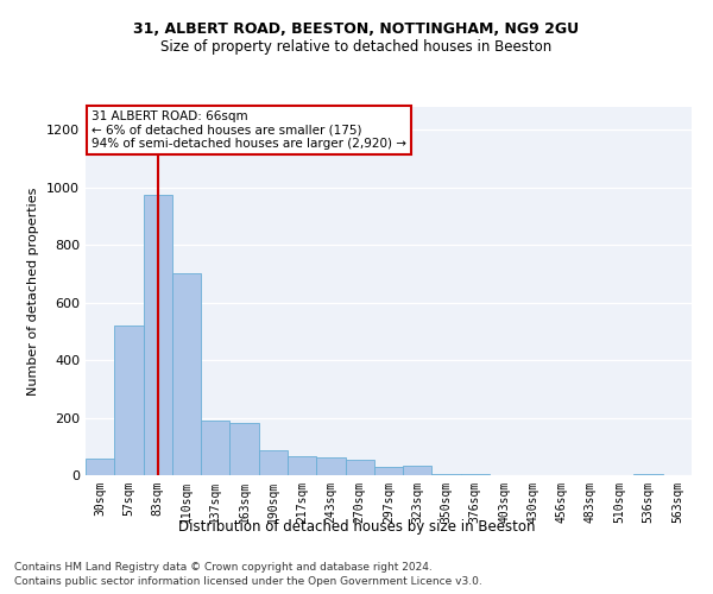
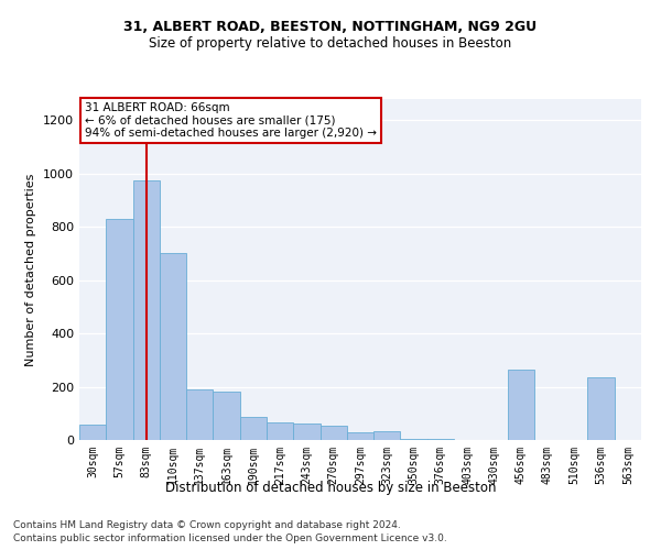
57sqm: 520 -> 830
456sqm: 1 -> 265
536sqm: 4 -> 235
